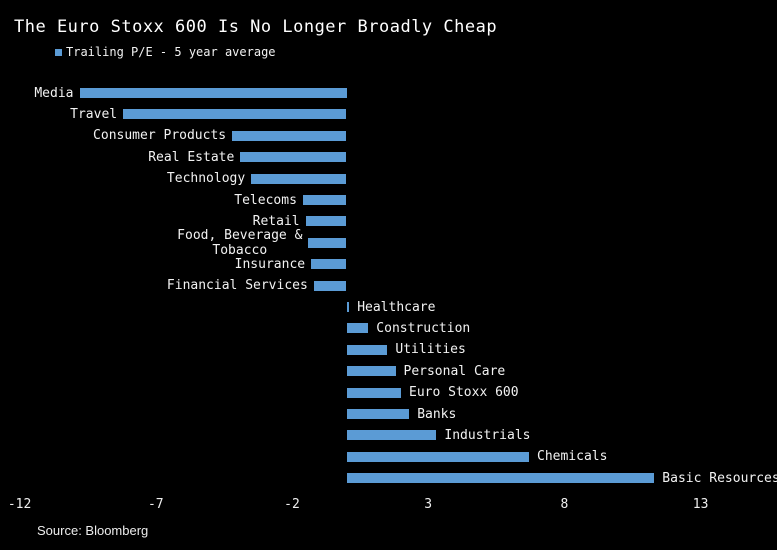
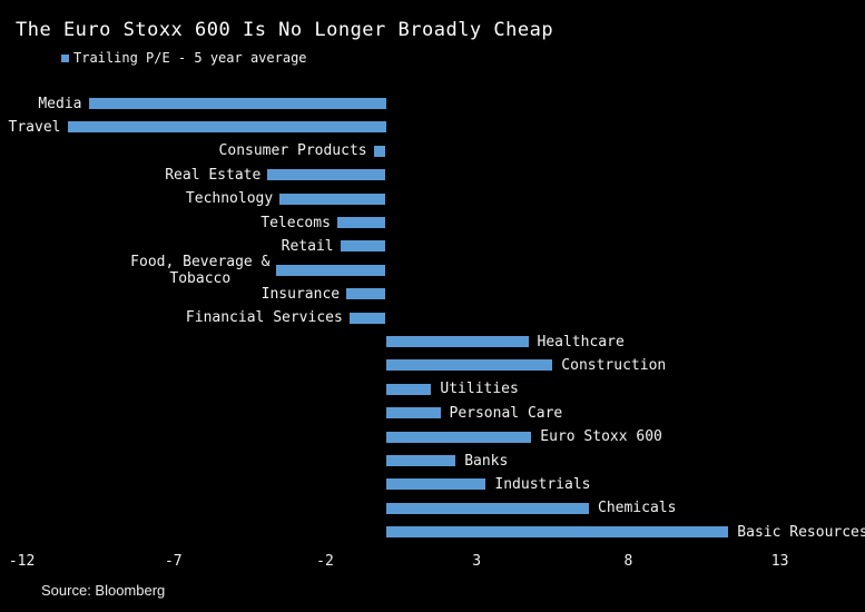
Travel: -8.2 -> -10.5
Consumer Products: -4.2 -> -0.4
Food, Beverage & Tobacco: -1.4 -> -3.6
Healthcare: 0.1 -> 4.7
Construction: 0.8 -> 5.5
Euro Stoxx 600: 2.0 -> 4.8
